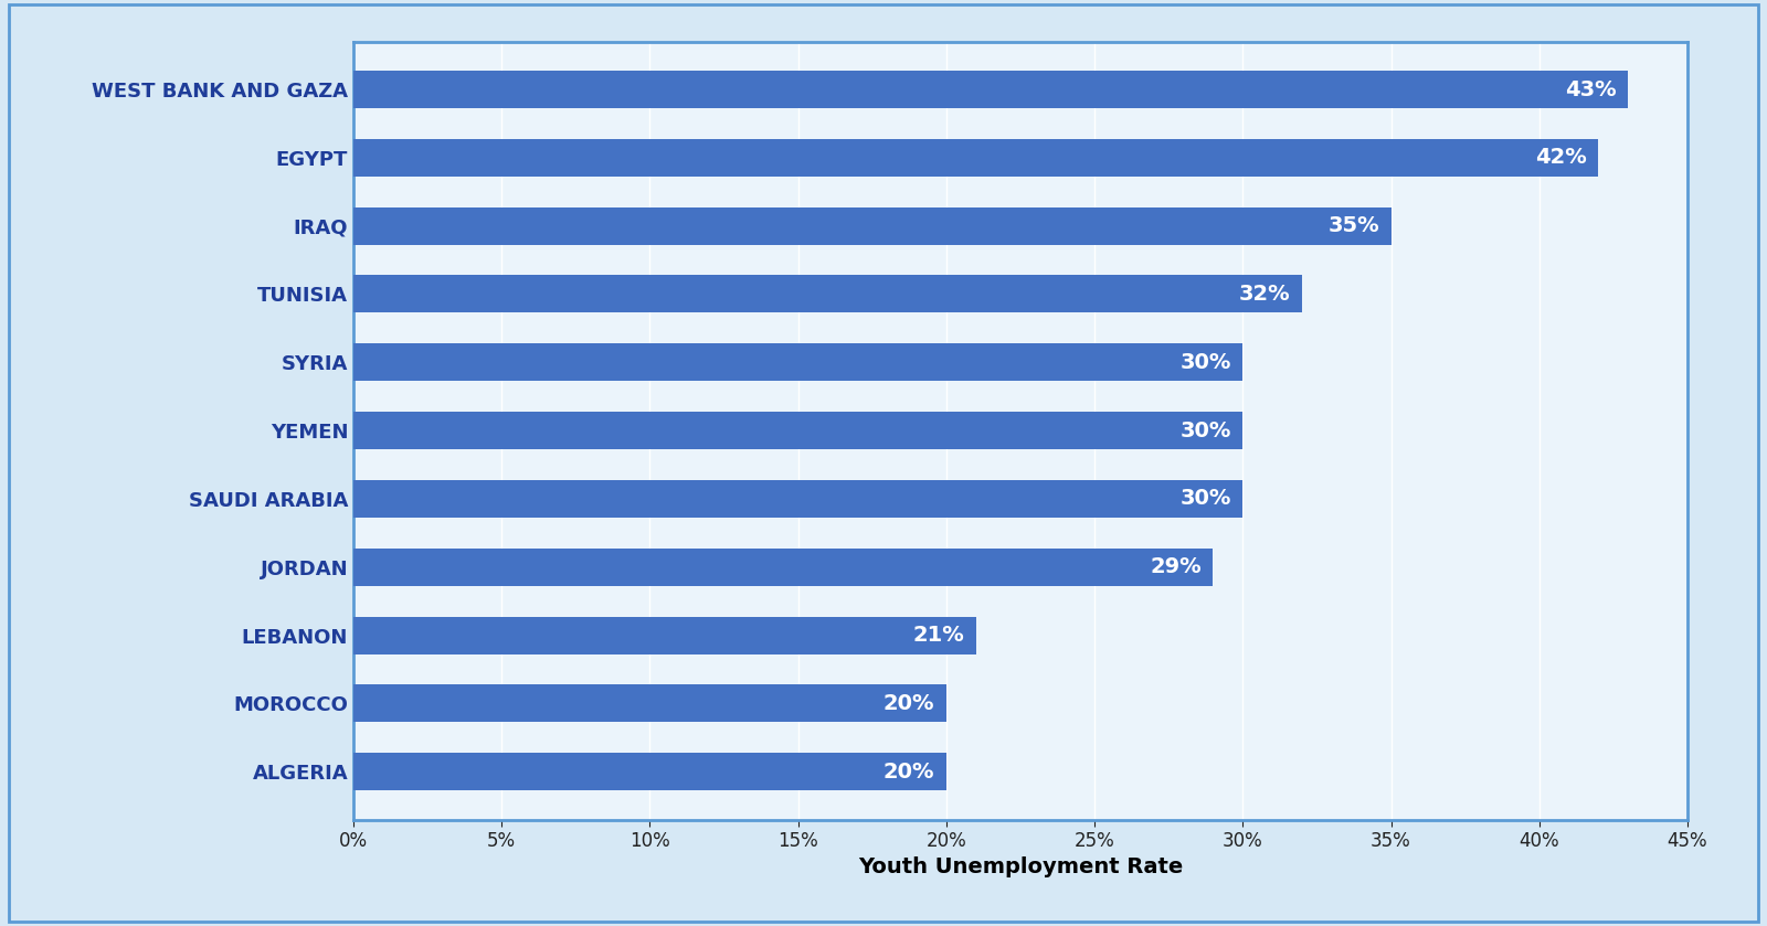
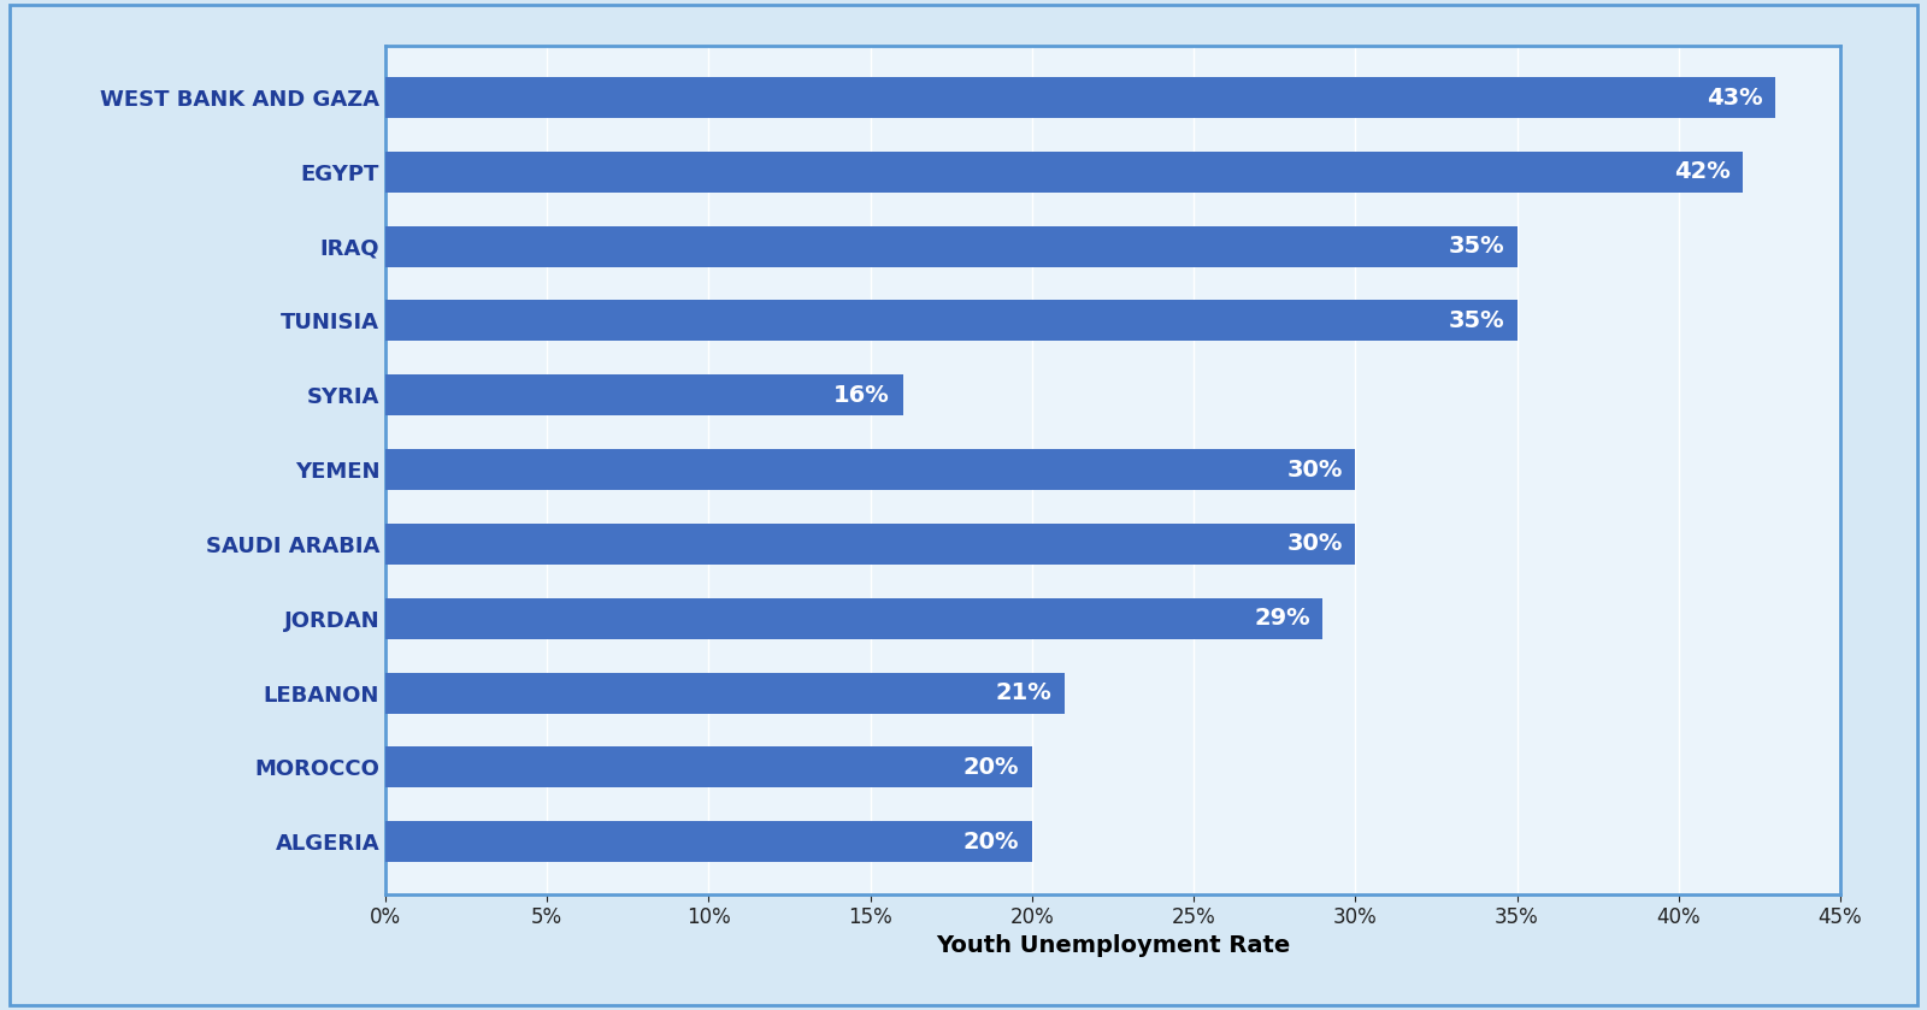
TUNISIA: 32% -> 35%
SYRIA: 30% -> 16%
